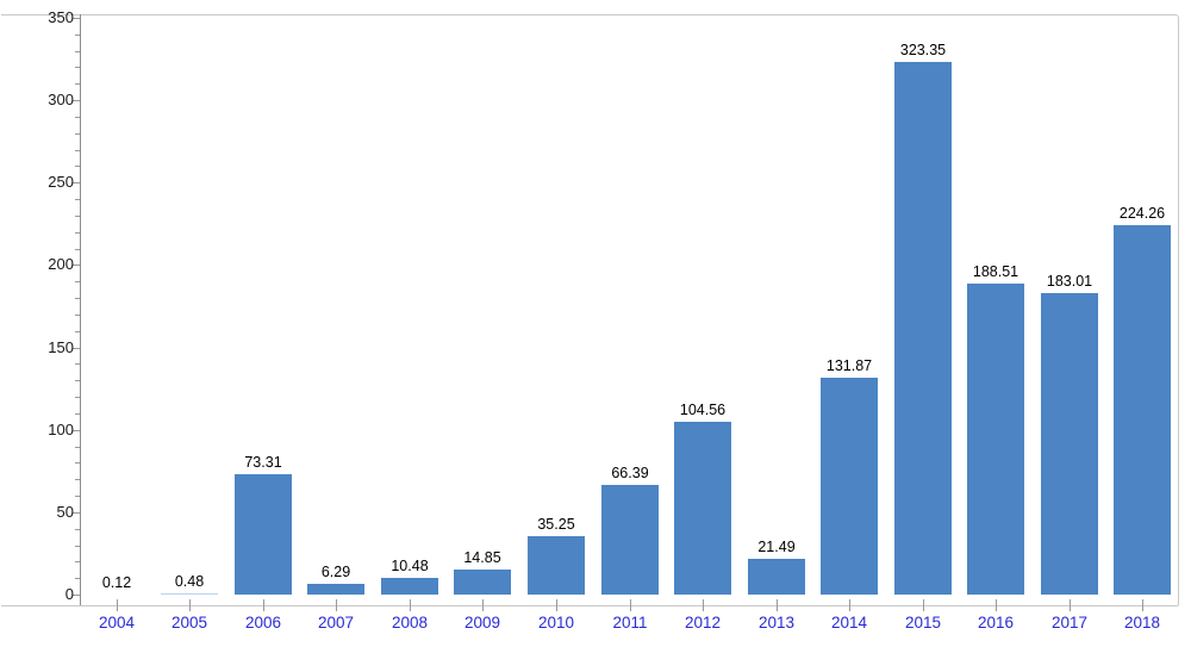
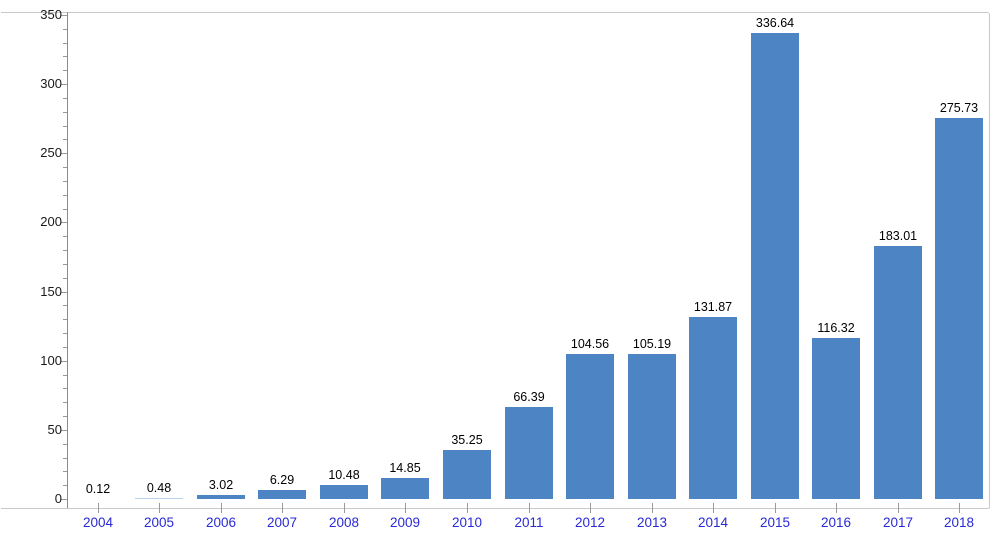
2006: 73.31 -> 3.02
2013: 21.49 -> 105.19
2015: 323.35 -> 336.64
2016: 188.51 -> 116.32
2018: 224.26 -> 275.73
